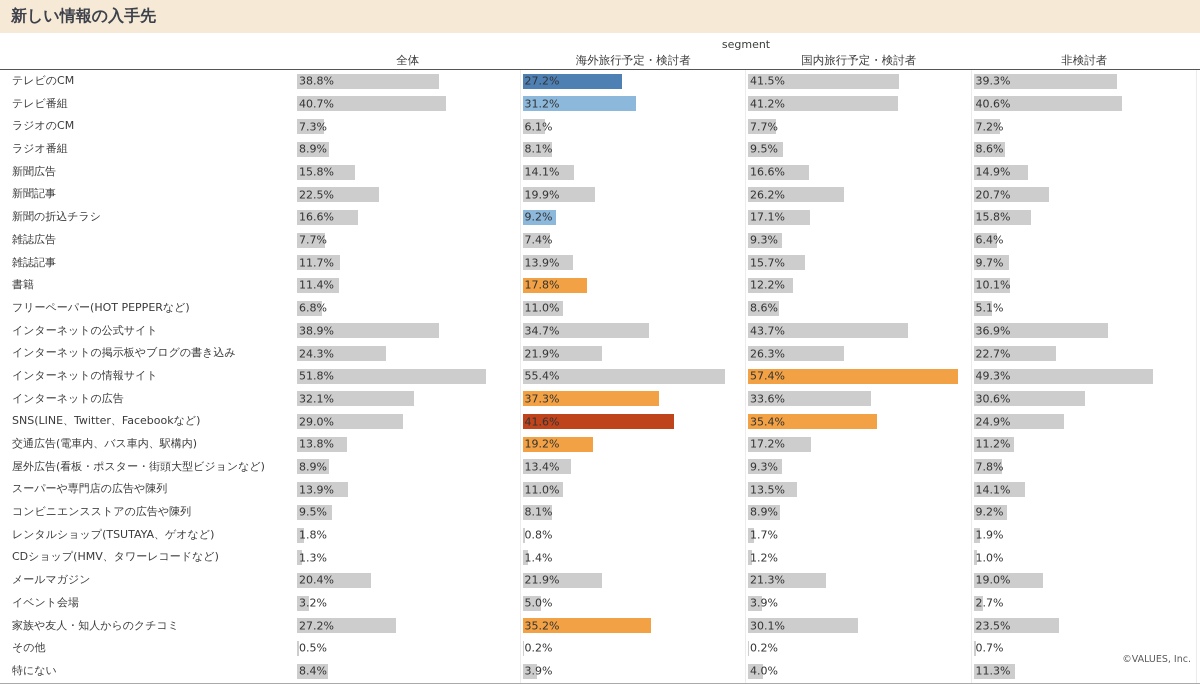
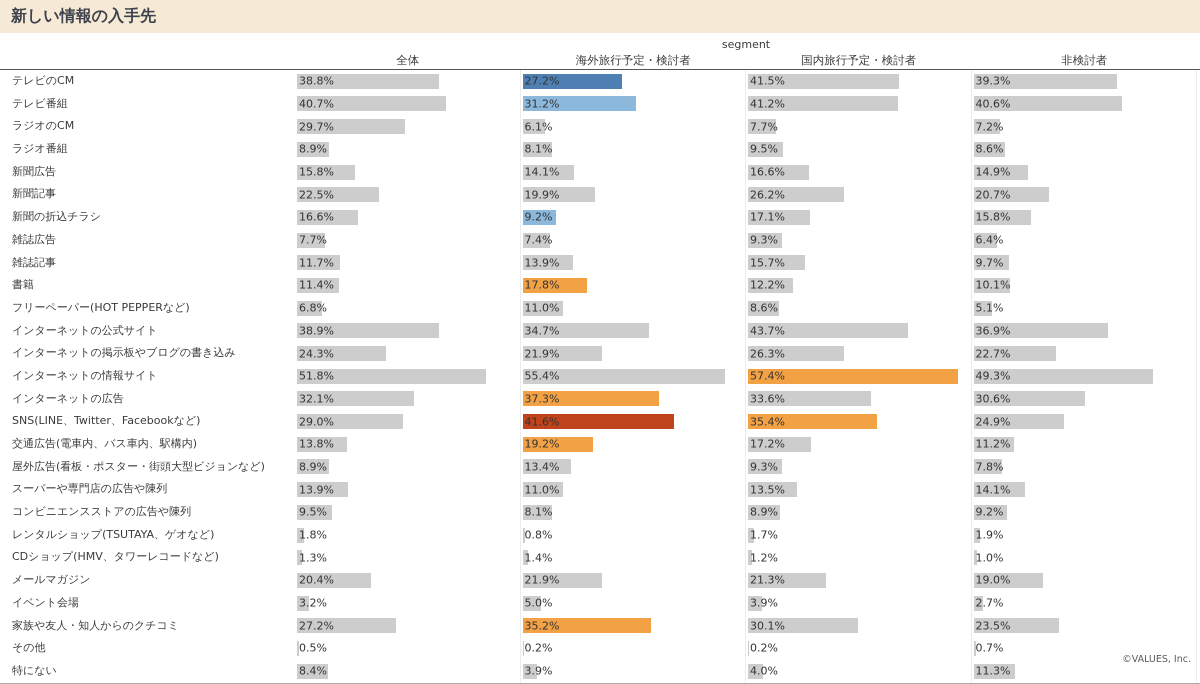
全体/ラジオのCM: 7.3% -> 29.7%
